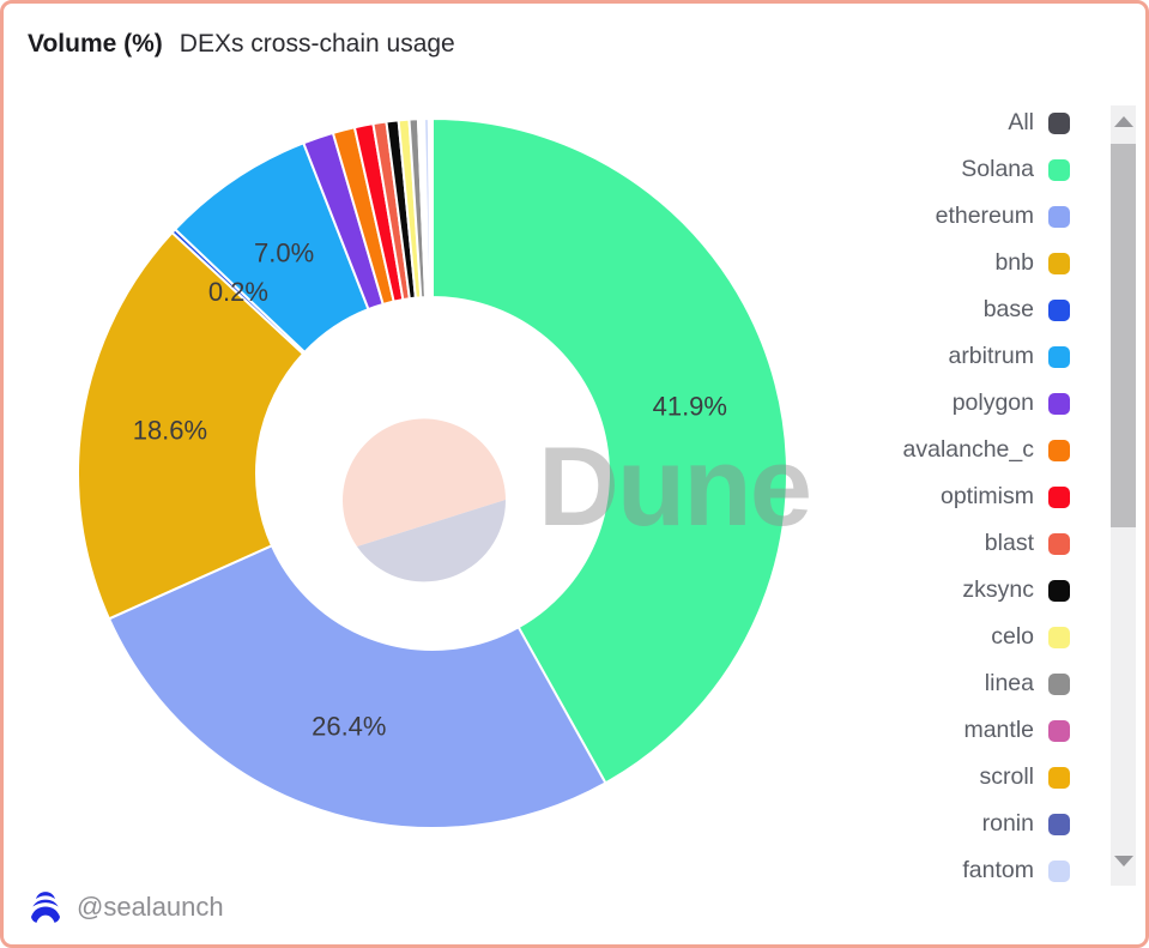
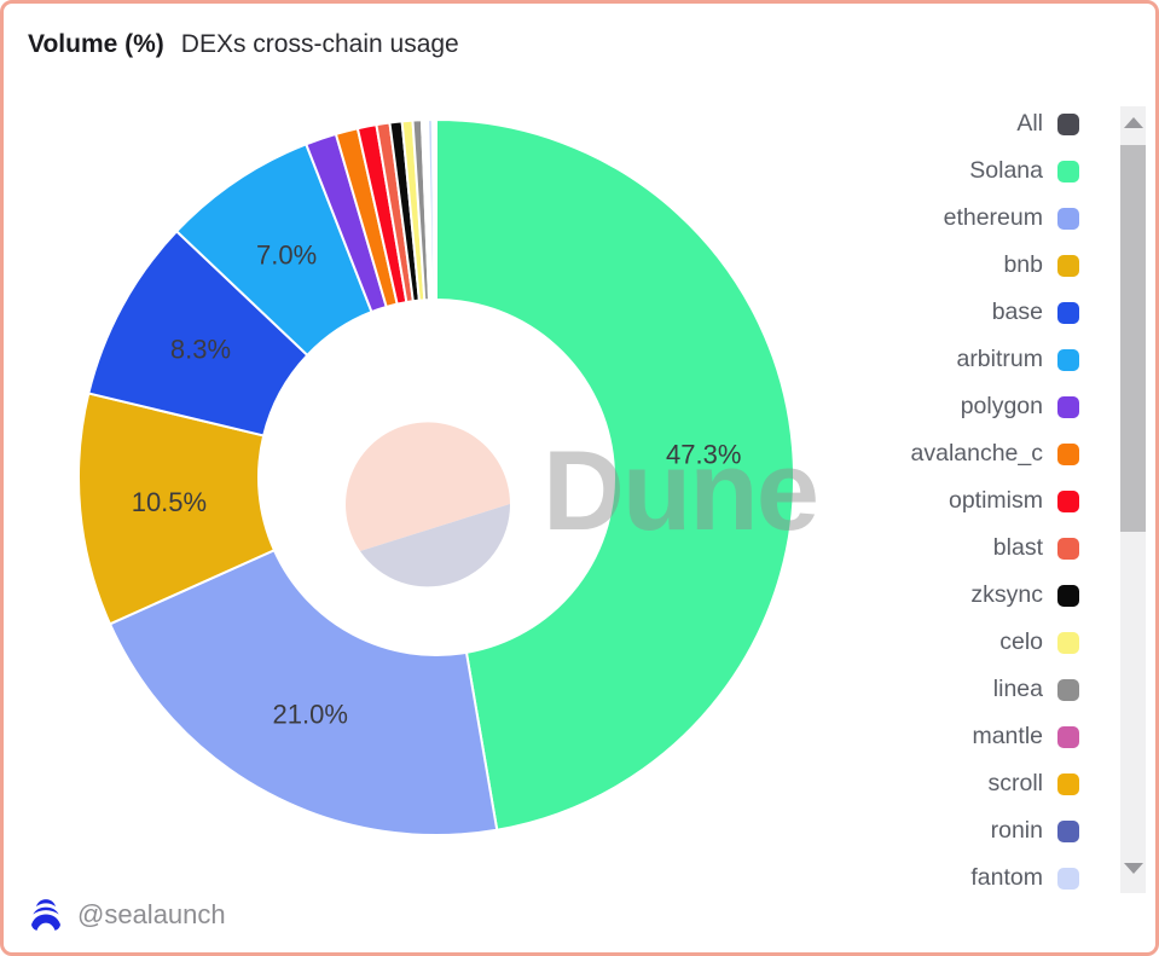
Solana: 41.9% -> 47.3%
ethereum: 26.4% -> 21.0%
bnb: 18.6% -> 10.5%
base: 0.2% -> 8.3%
